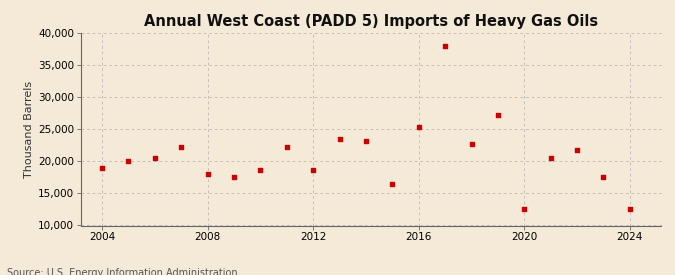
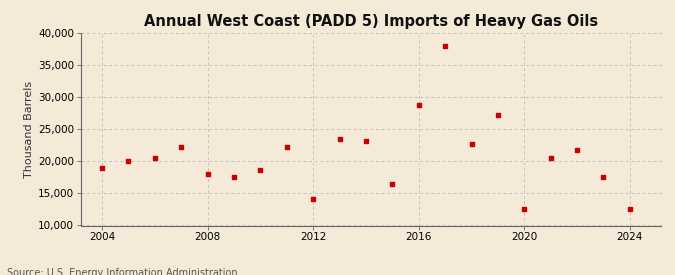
2012: 18,700 -> 14,200
2016: 25,300 -> 28,800
